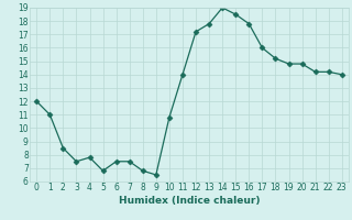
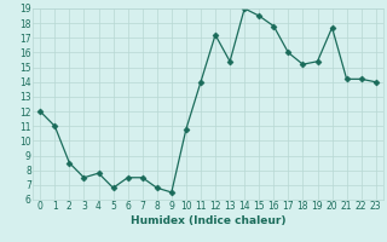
13: 17.8 -> 15.4
19: 14.8 -> 15.4
20: 14.8 -> 17.7
